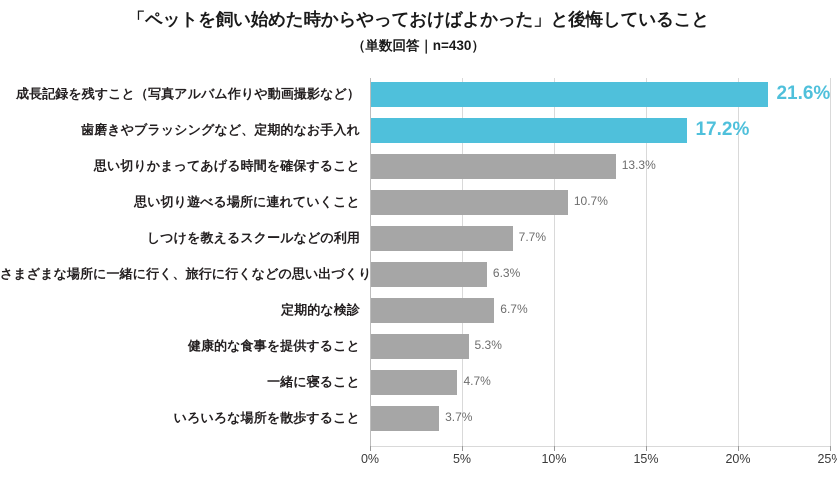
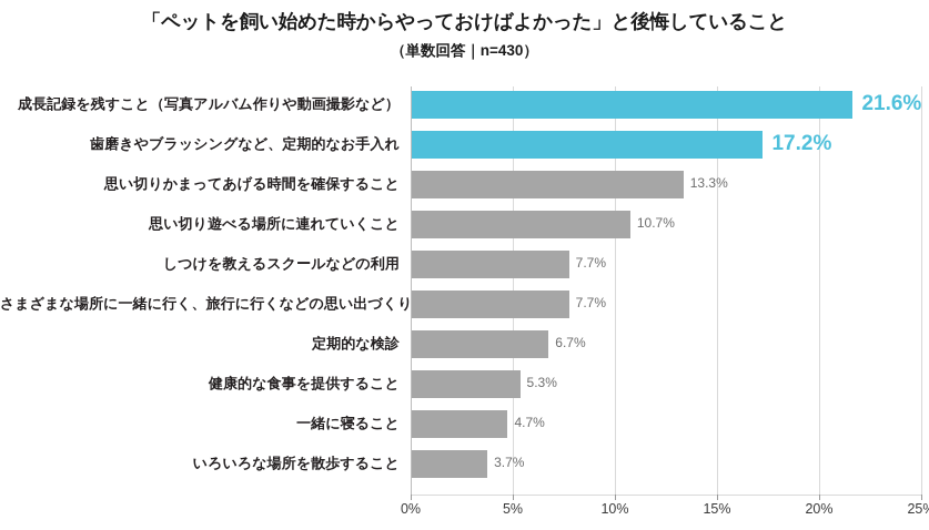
さまざまな場所に一緒に行く、旅行に行くなどの思い出づくり: 6.3% -> 7.7%
